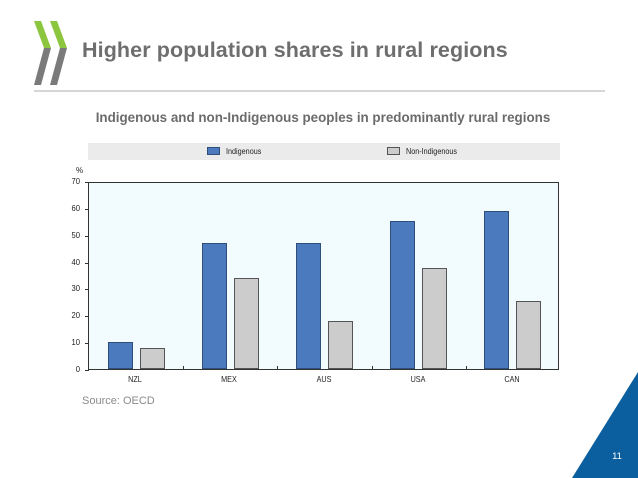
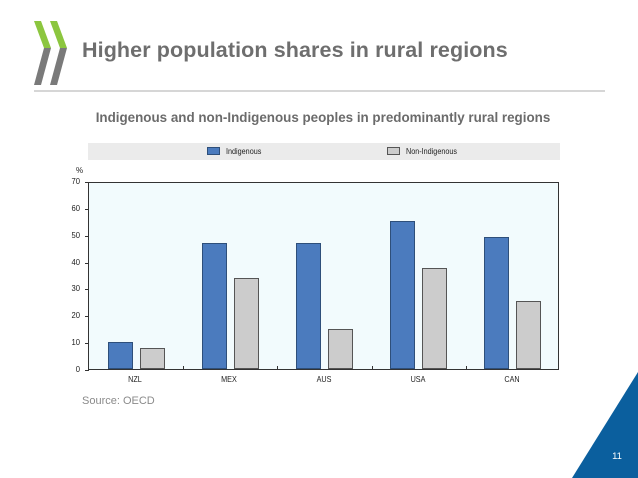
Non-Indigenous/AUS: 18 -> 15
Indigenous/CAN: 59 -> 49
